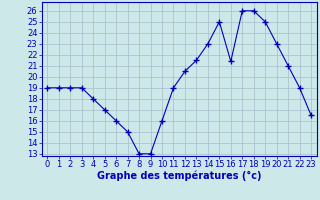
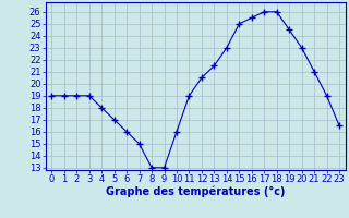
16: 21.4 -> 25.5
19: 25.0 -> 24.5
